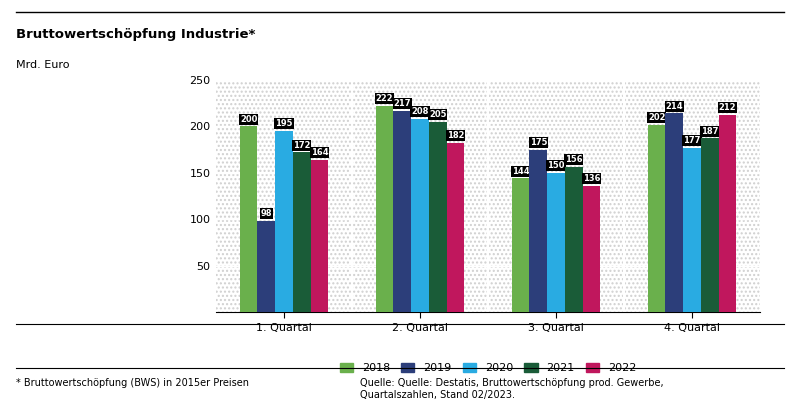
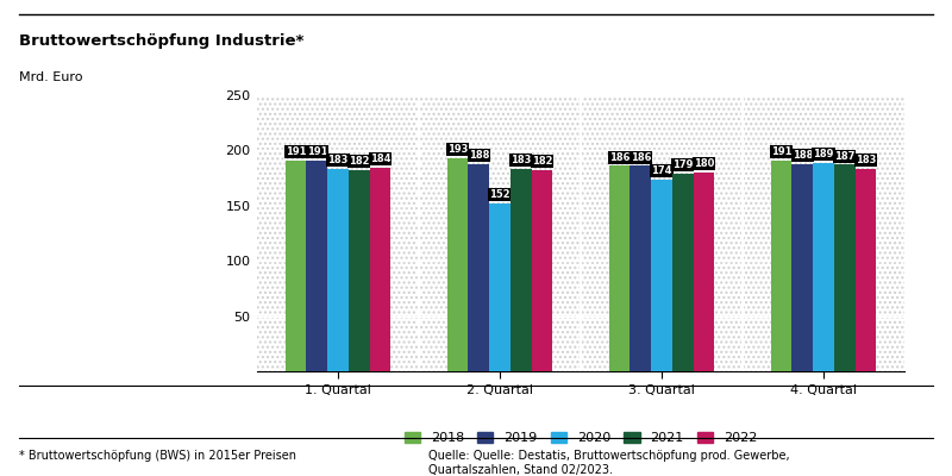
2018/1. Quartal: 200 -> 191
2019/1. Quartal: 98 -> 191
2020/1. Quartal: 195 -> 183
2021/1. Quartal: 172 -> 182
2022/1. Quartal: 164 -> 184
2018/2. Quartal: 222 -> 193
2019/2. Quartal: 217 -> 188
2020/2. Quartal: 208 -> 152
2021/2. Quartal: 205 -> 183
2018/3. Quartal: 144 -> 186
2019/3. Quartal: 175 -> 186
2020/3. Quartal: 150 -> 174
2021/3. Quartal: 156 -> 179
2022/3. Quartal: 136 -> 180
2018/4. Quartal: 202 -> 191
2019/4. Quartal: 214 -> 188
2020/4. Quartal: 177 -> 189
2022/4. Quartal: 212 -> 183
